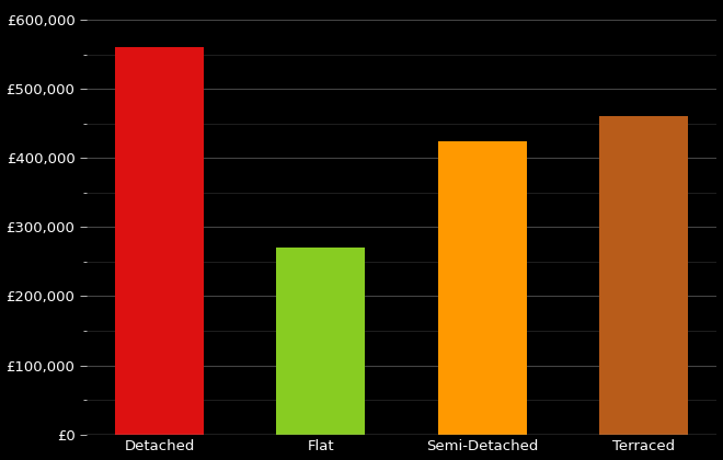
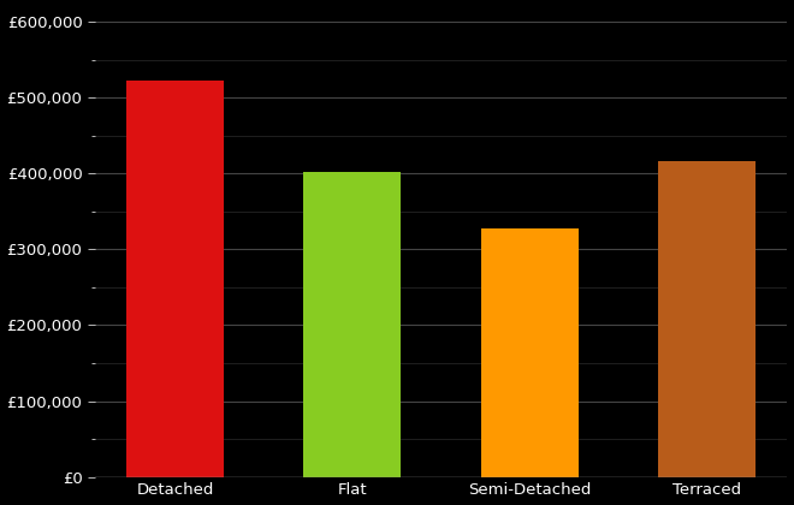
Detached: £560,000 -> £522,000
Flat: £270,000 -> £402,000
Semi-Detached: £425,000 -> £328,000
Terraced: £460,000 -> £416,000
